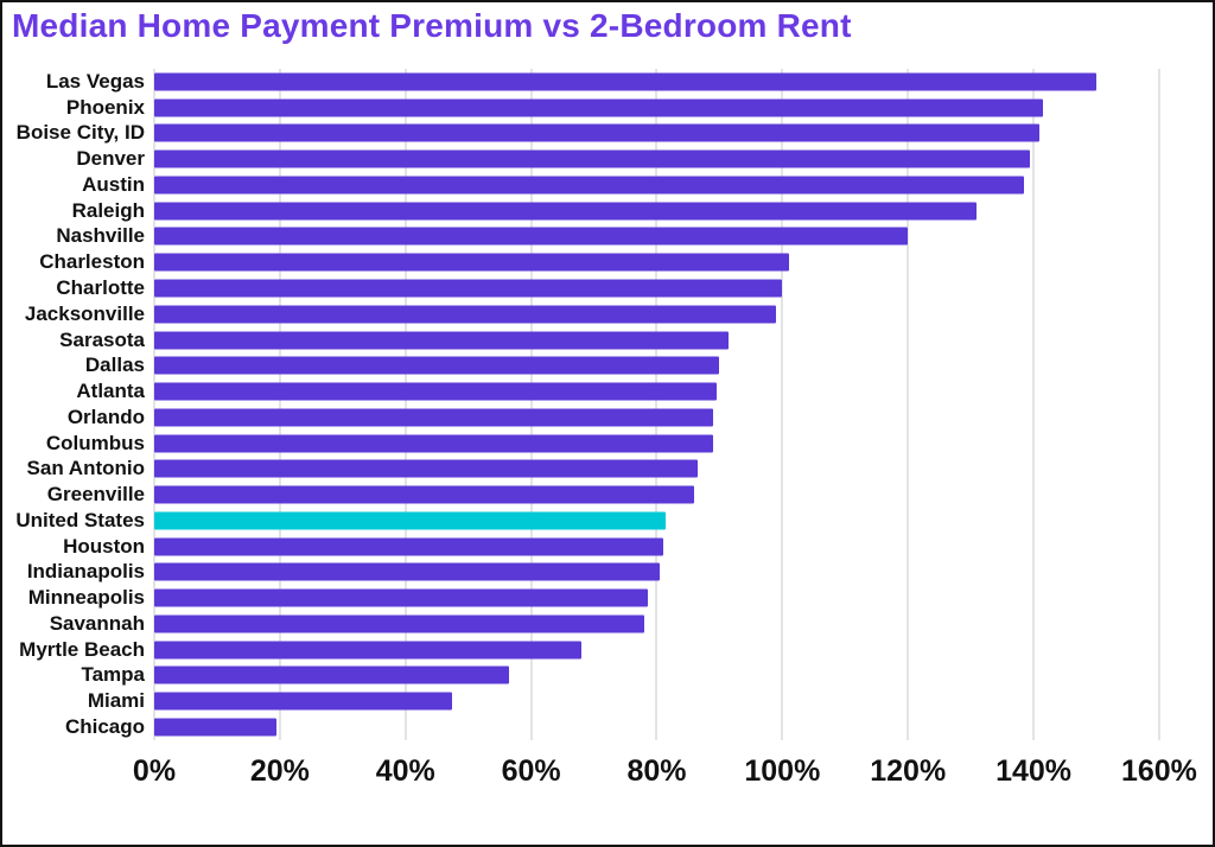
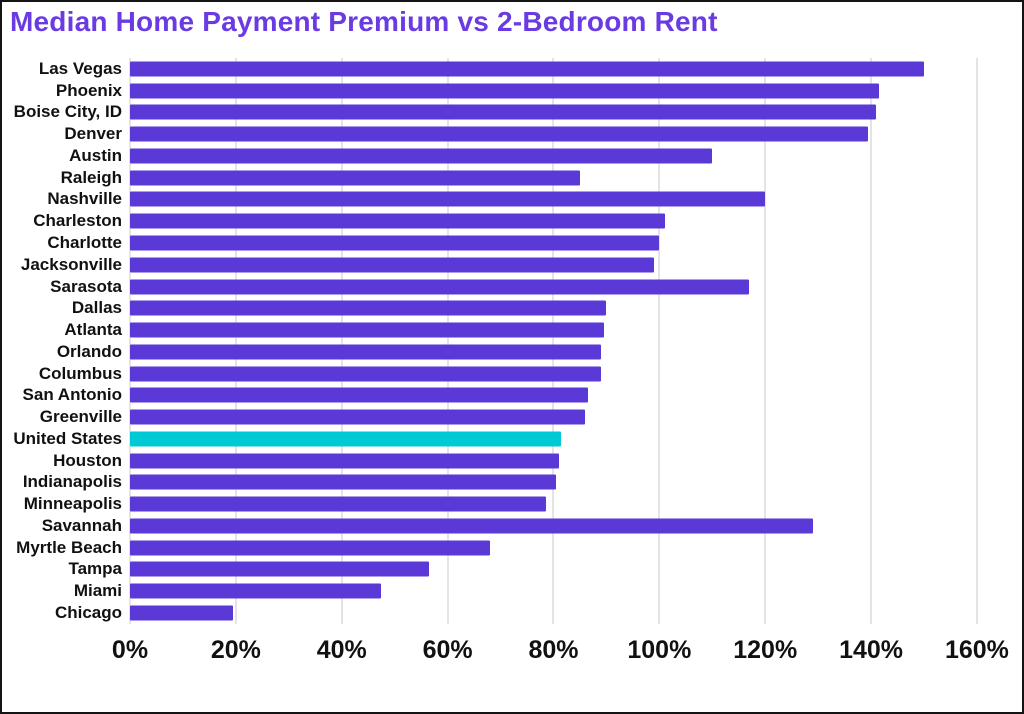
Austin: 138% -> 110%
Raleigh: 131% -> 85%
Sarasota: 92% -> 117%
Savannah: 78% -> 129%
